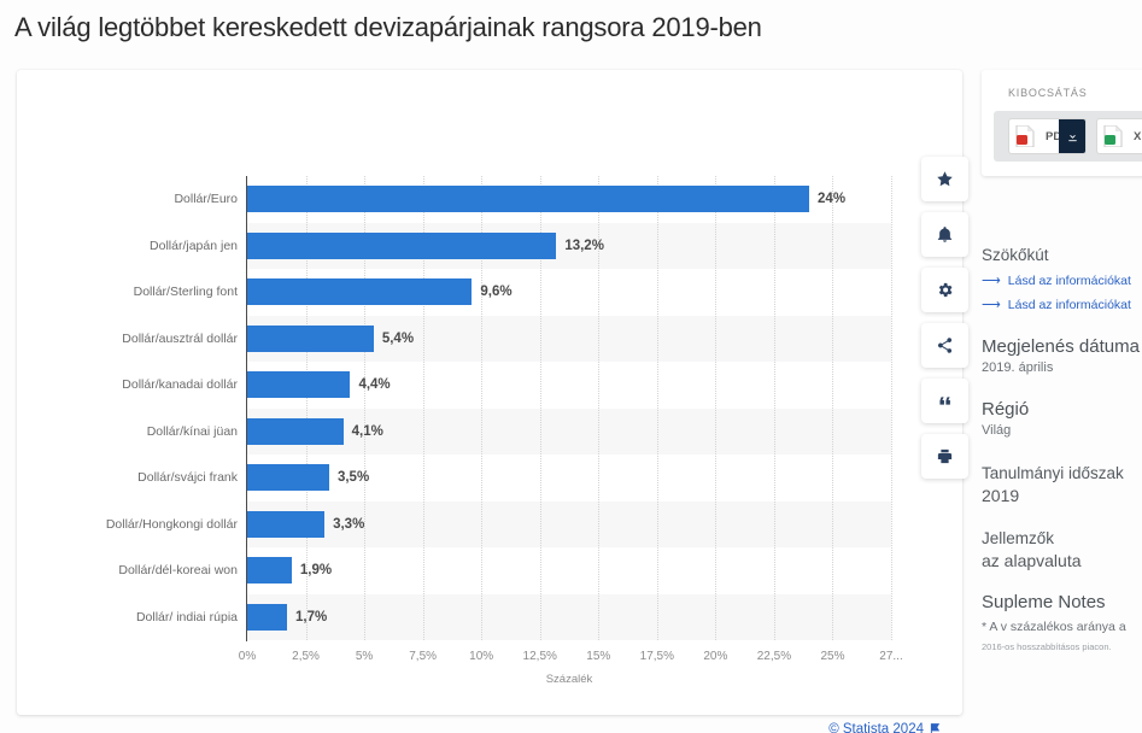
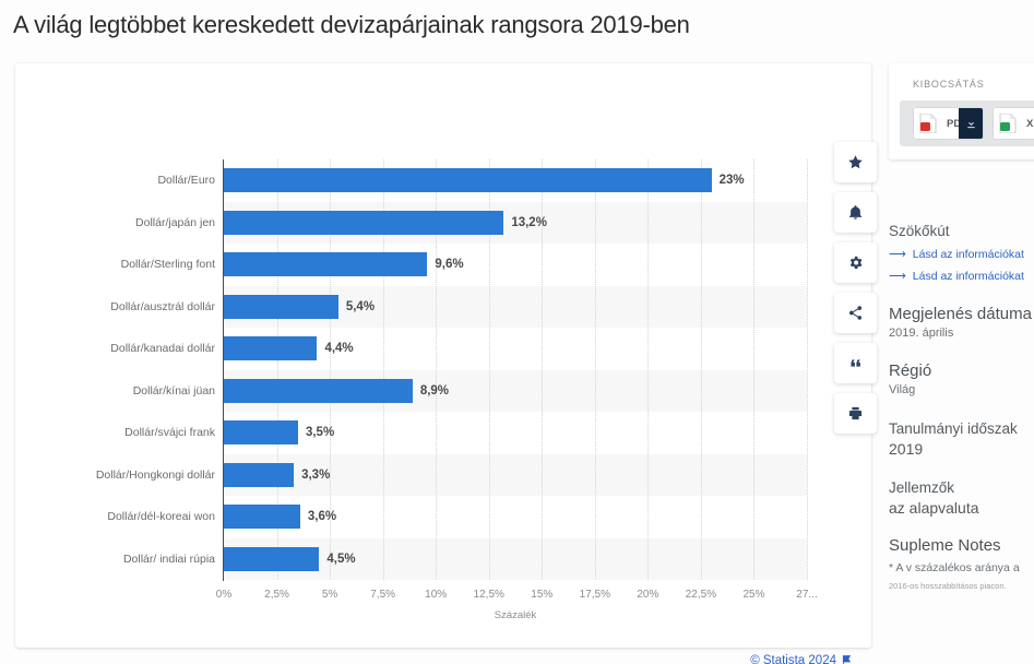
Dollár/Euro: 24% -> 23%
Dollár/kínai jüan: 4,1% -> 8,9%
Dollár/dél-koreai won: 1,9% -> 3,6%
Dollár/ indiai rúpia: 1,7% -> 4,5%
